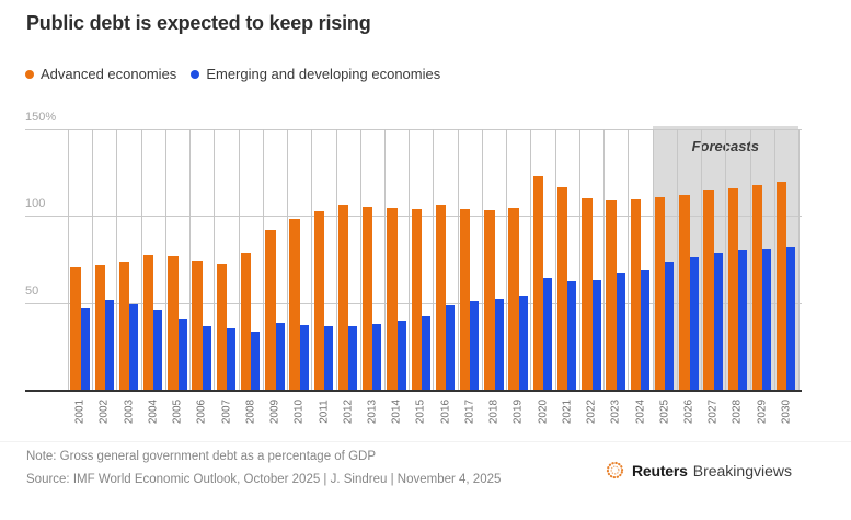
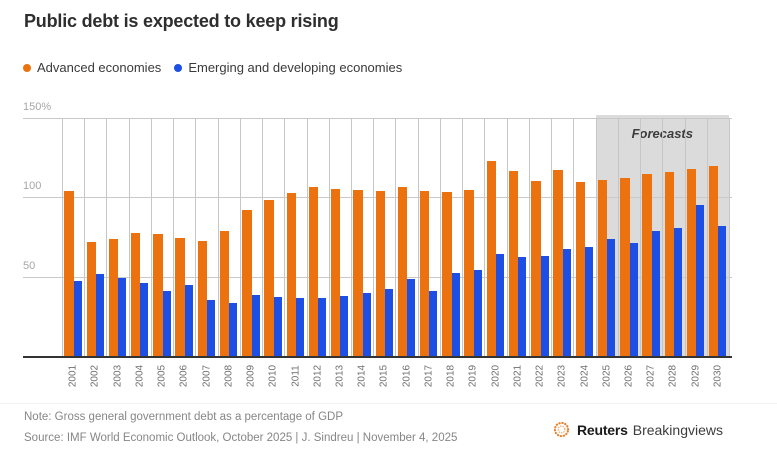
Advanced economies/2001: 70% -> 104%
Emerging and developing economies/2006: 36% -> 45%
Emerging and developing economies/2017: 51% -> 41%
Advanced economies/2023: 109% -> 117%
Emerging and developing economies/2026: 76% -> 71%
Emerging and developing economies/2029: 81% -> 95%
